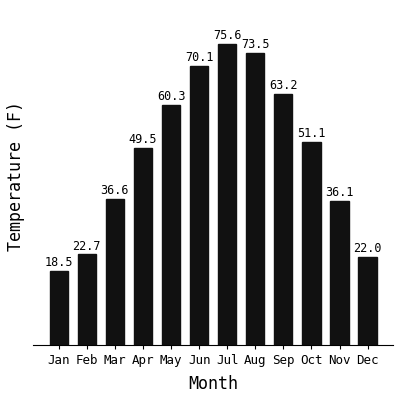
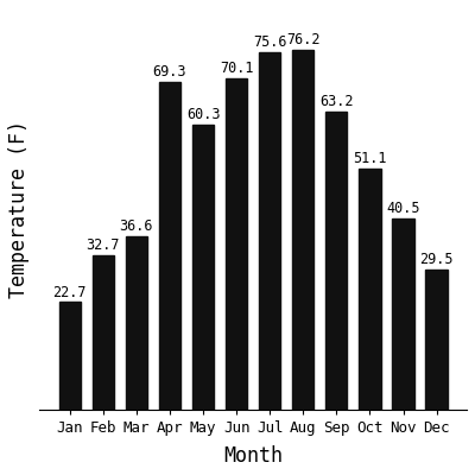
Jan: 18.5 -> 22.7
Feb: 22.7 -> 32.7
Apr: 49.5 -> 69.3
Aug: 73.5 -> 76.2
Nov: 36.1 -> 40.5
Dec: 22.0 -> 29.5
